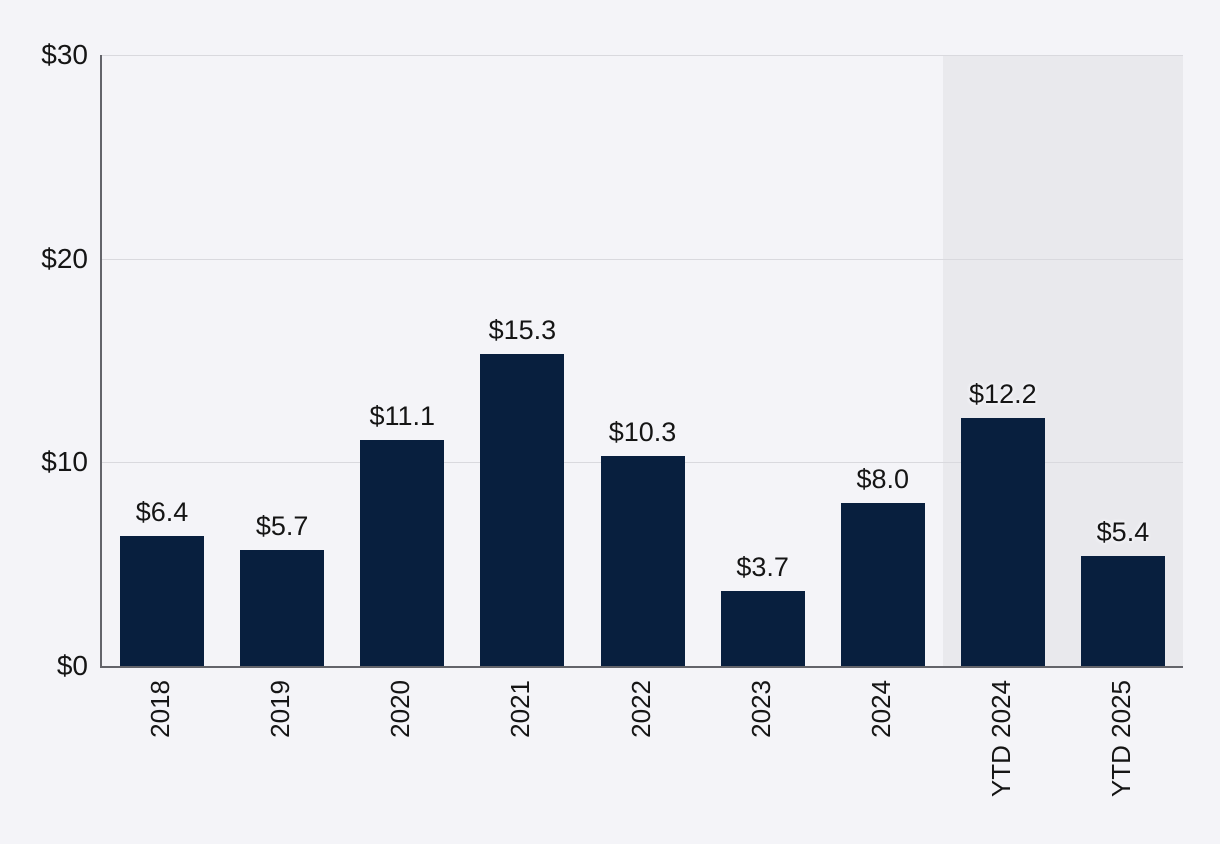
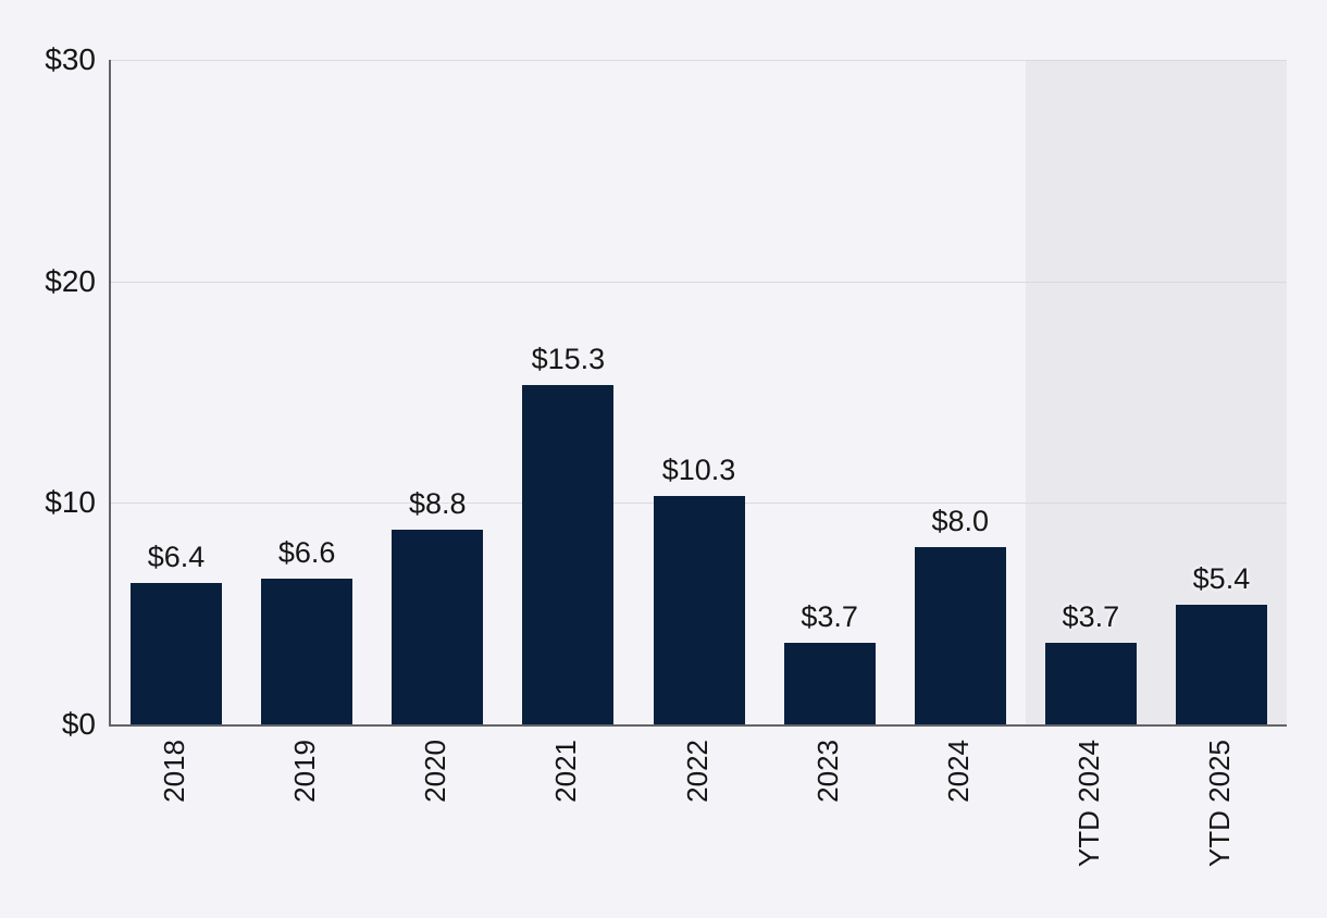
2019: $5.7 -> $6.6
2020: $11.1 -> $8.8
YTD 2024: $12.2 -> $3.7
